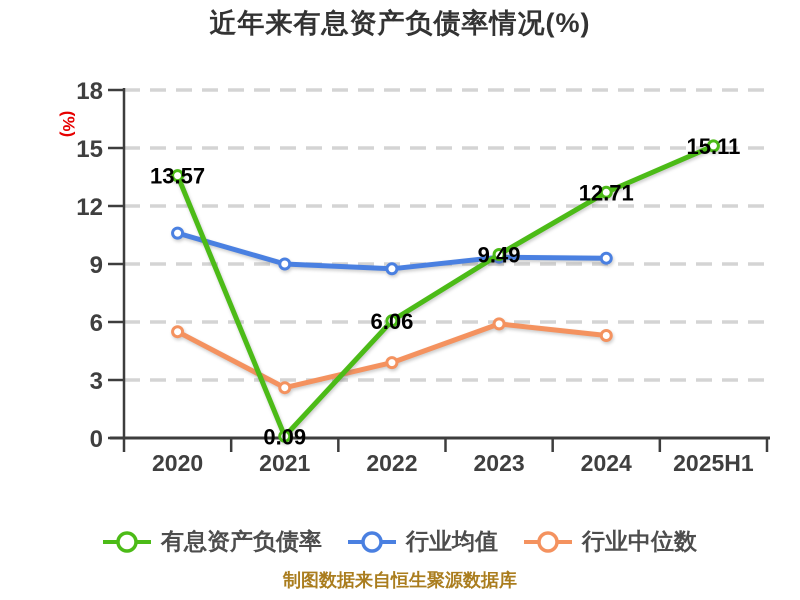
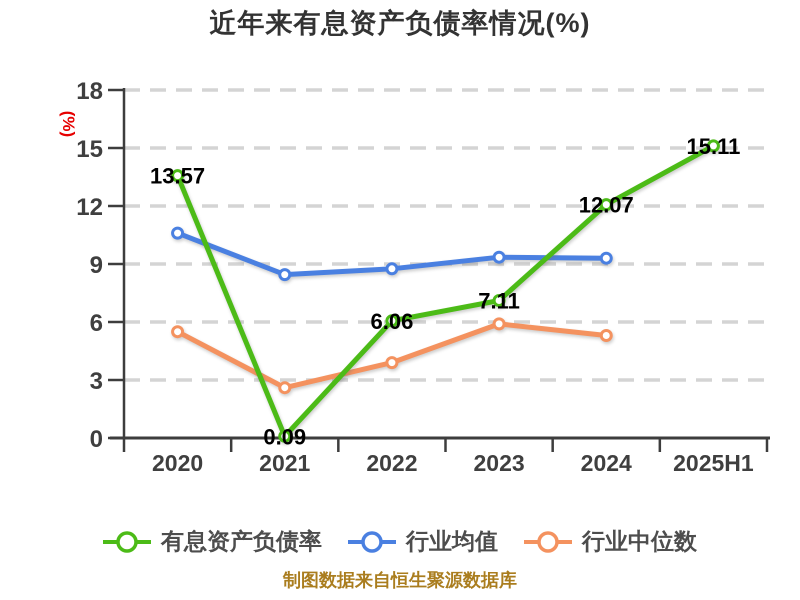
行业均值/2021: 9.0 -> 8.4
有息资产负债率/2023: 9.49 -> 7.11
有息资产负债率/2024: 12.71 -> 12.07
